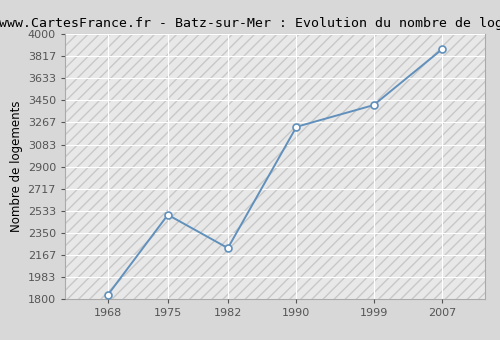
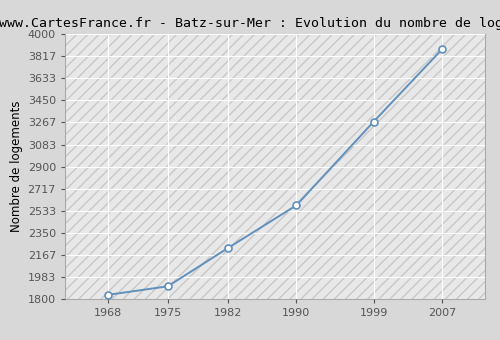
1975: 2500 -> 1910
1990: 3230 -> 2580
1999: 3410 -> 3270
